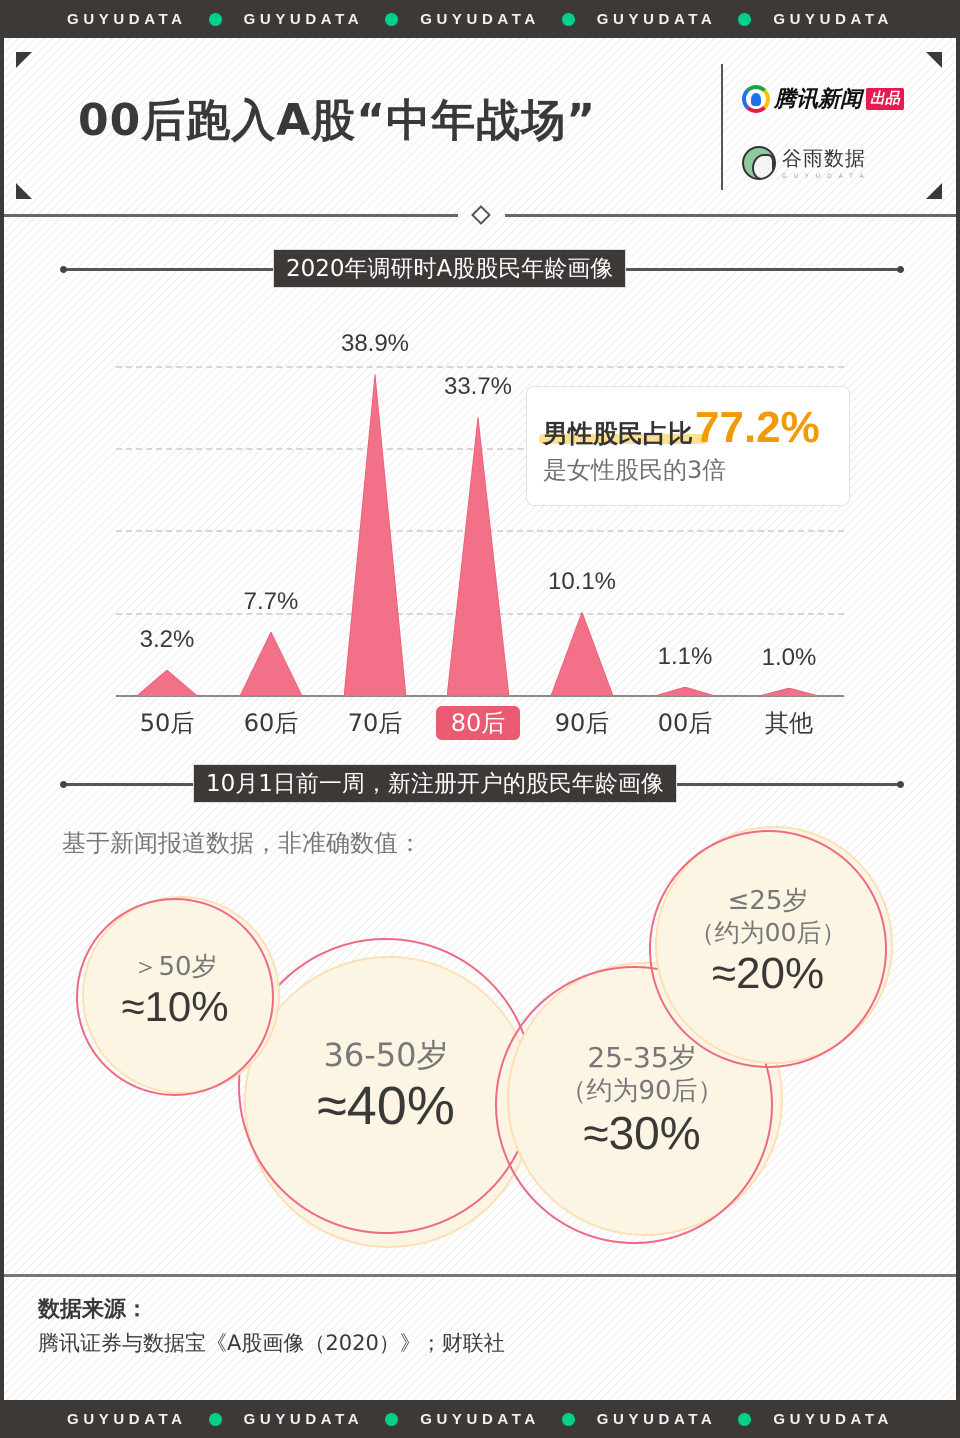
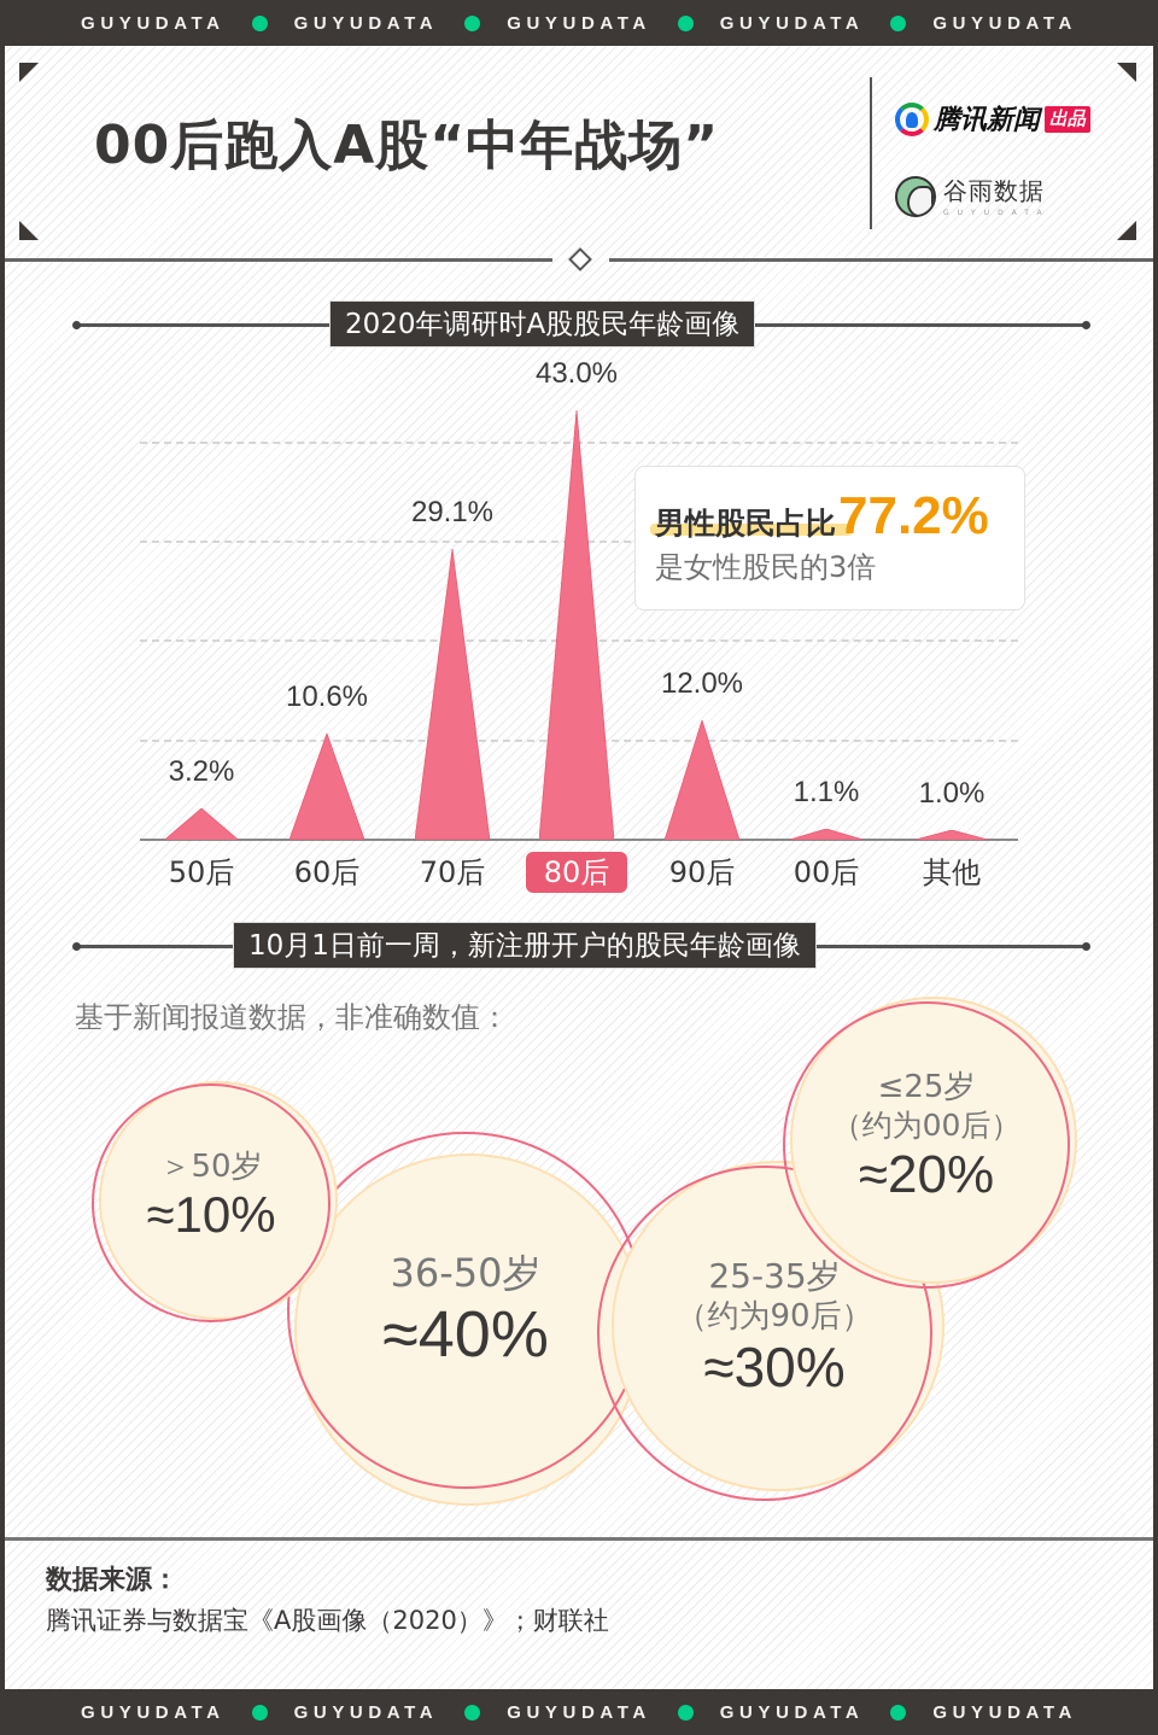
60后: 7.7% -> 10.6%
70后: 38.9% -> 29.1%
80后: 33.7% -> 43.0%
90后: 10.1% -> 12.0%
